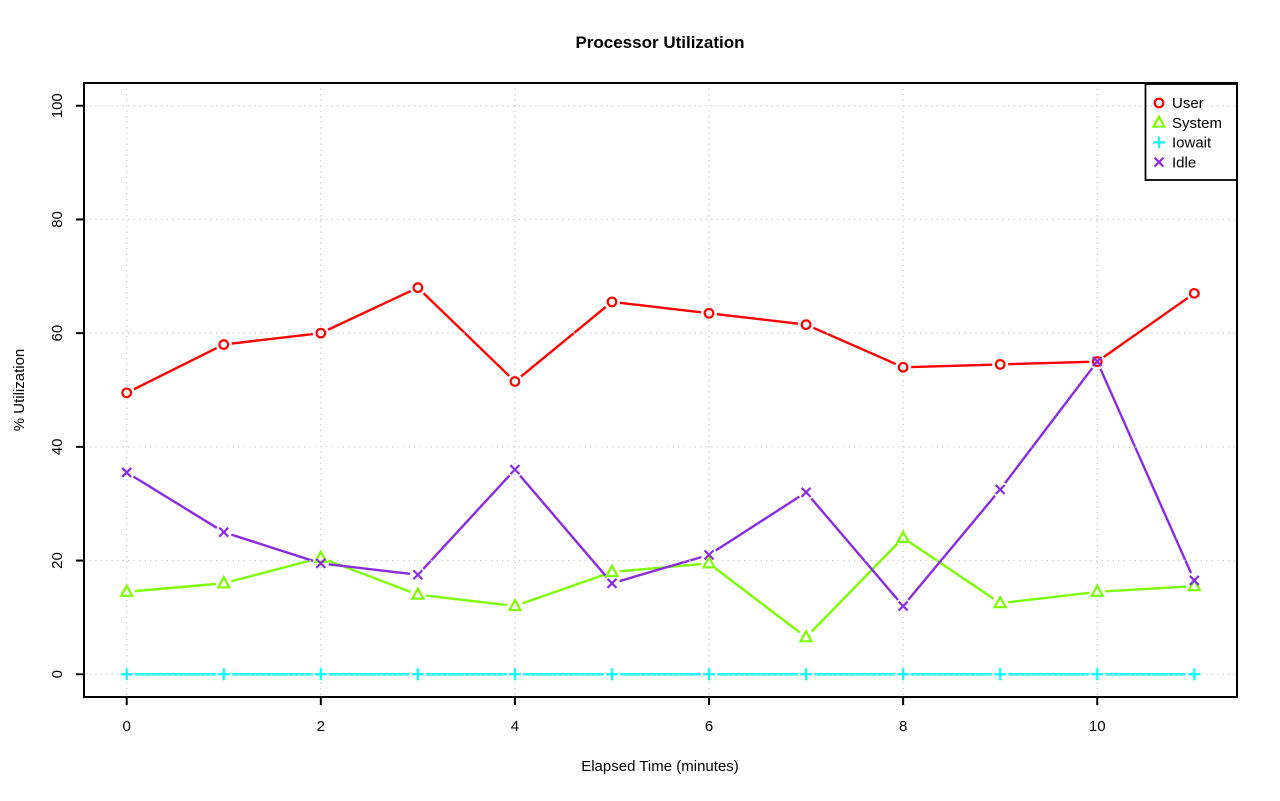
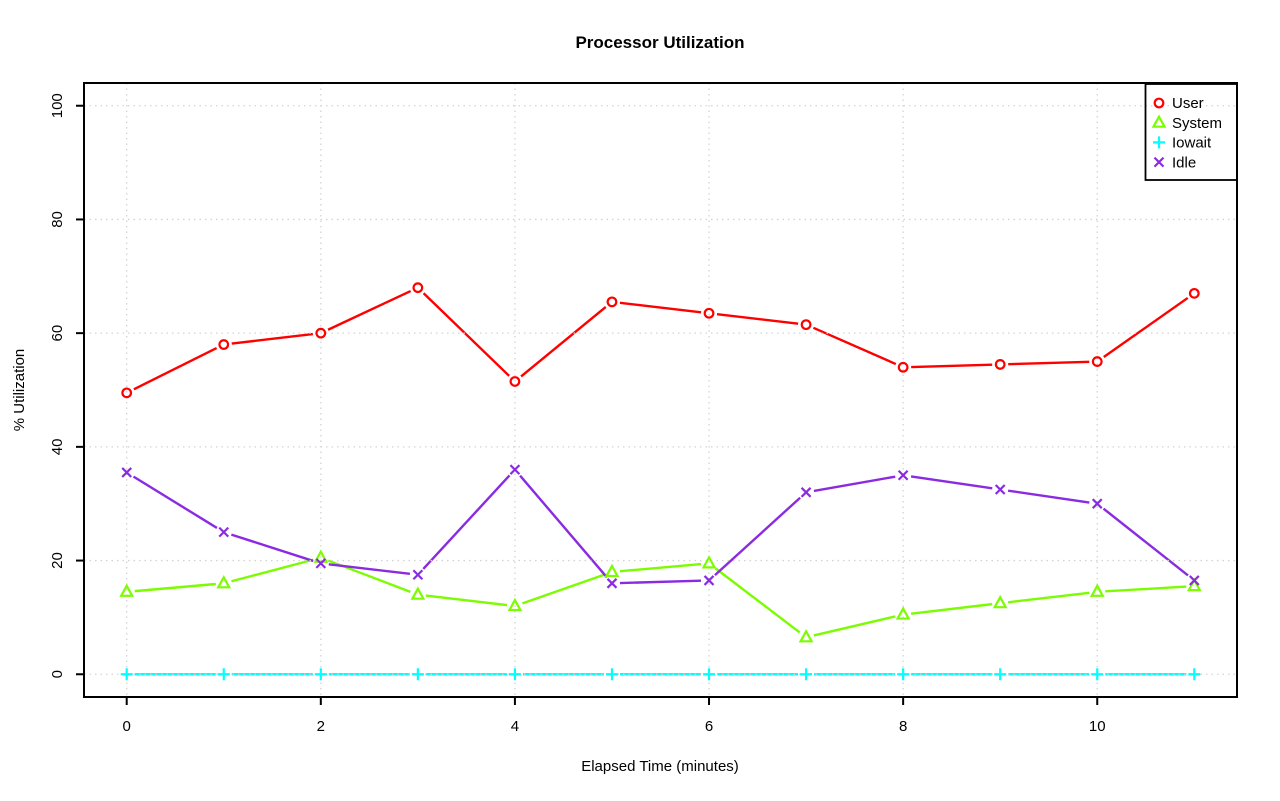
Idle/6: 21 -> 16
System/8: 24 -> 10
Idle/8: 12 -> 35
Idle/10: 55 -> 30
